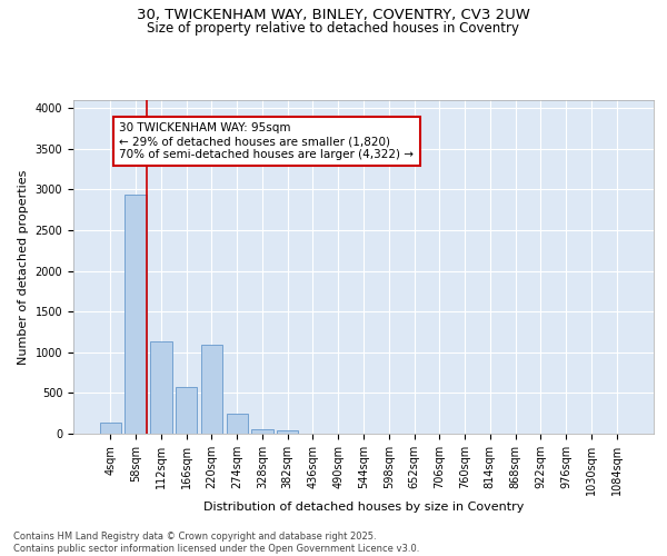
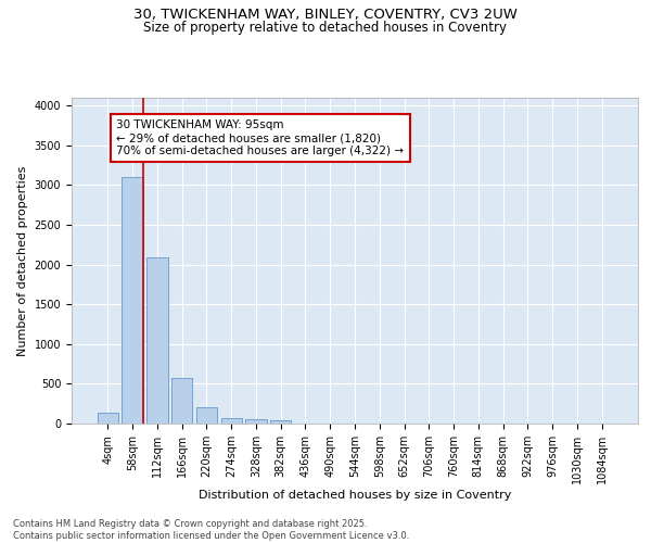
58sqm: 2940 -> 3100
112sqm: 1140 -> 2090
220sqm: 1100 -> 210
274sqm: 240 -> 80
